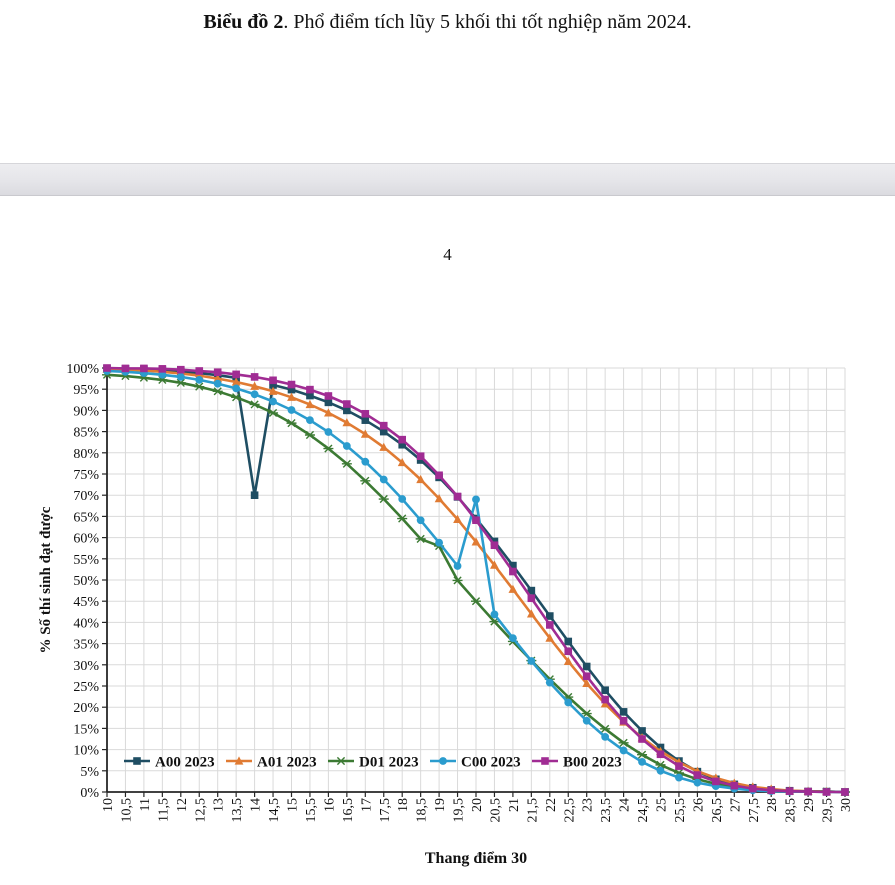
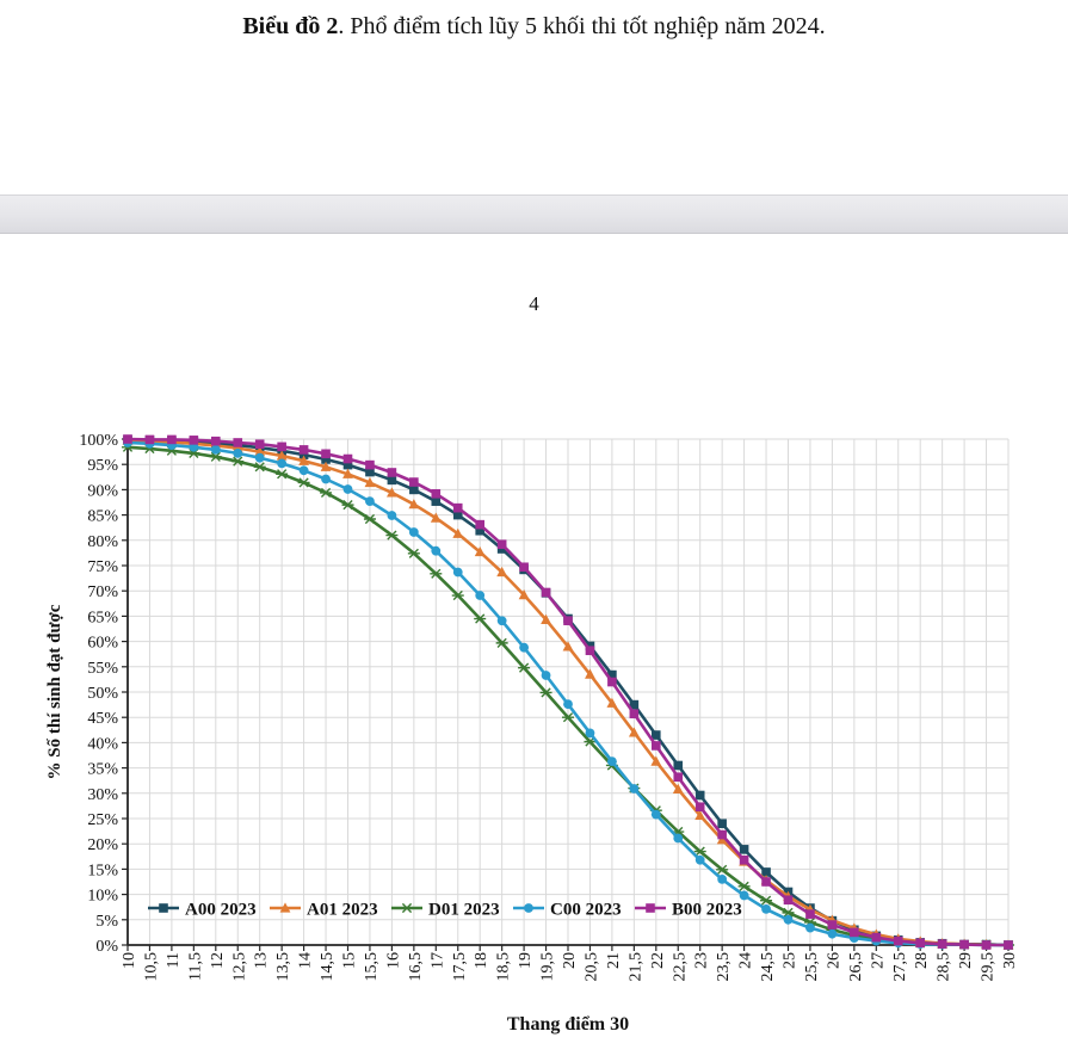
A00 2023/14: 70% -> 97%
D01 2023/19: 58% -> 55%
C00 2023/20: 69% -> 48%
